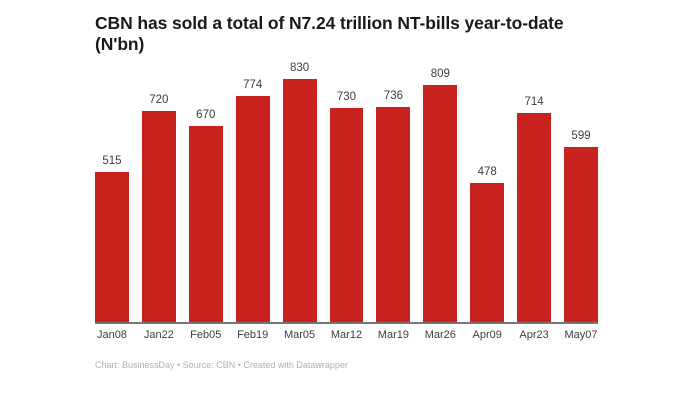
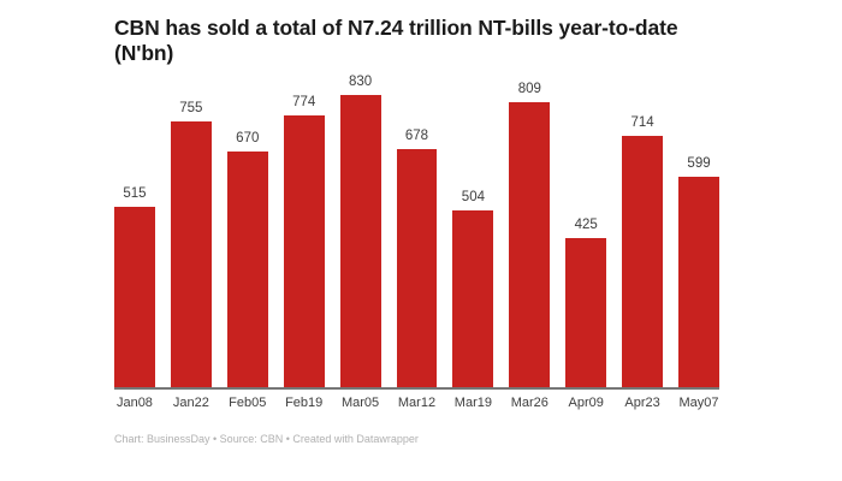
Jan22: 720 -> 755
Mar12: 730 -> 678
Mar19: 736 -> 504
Apr09: 478 -> 425
